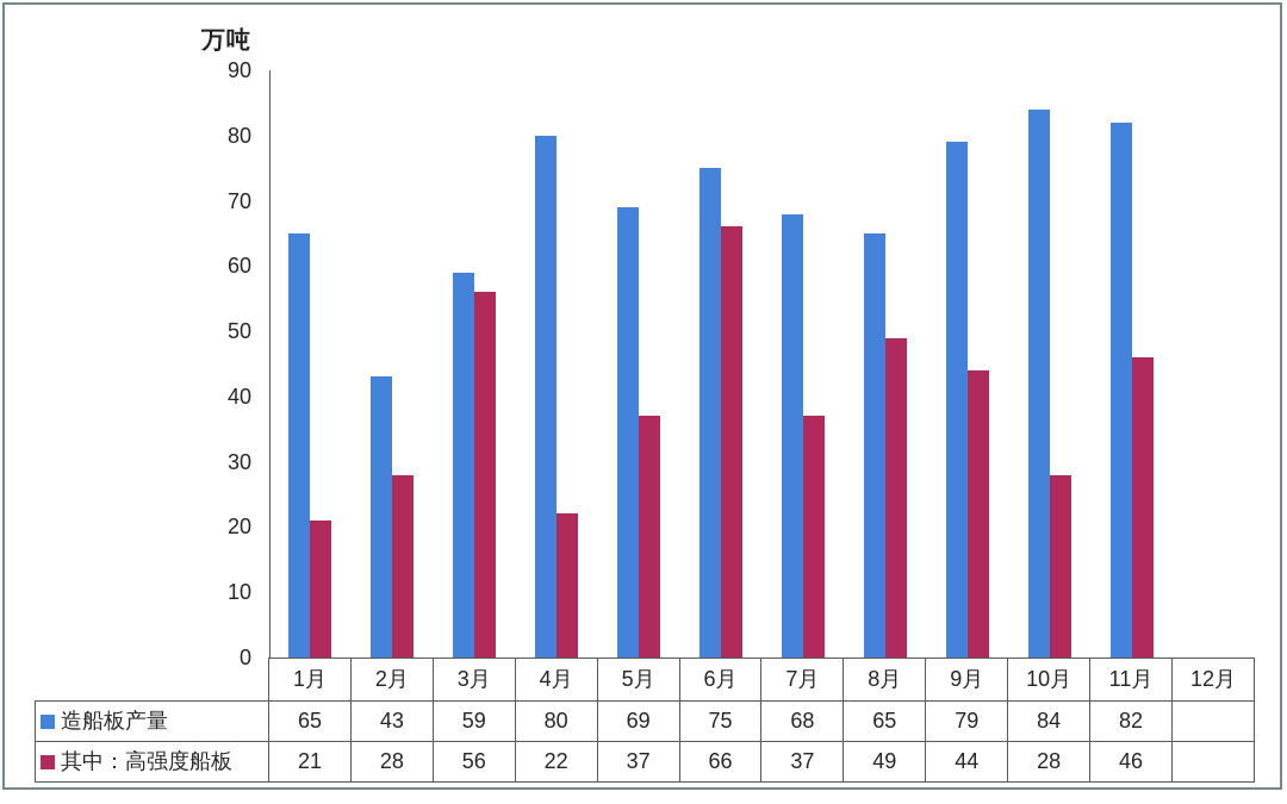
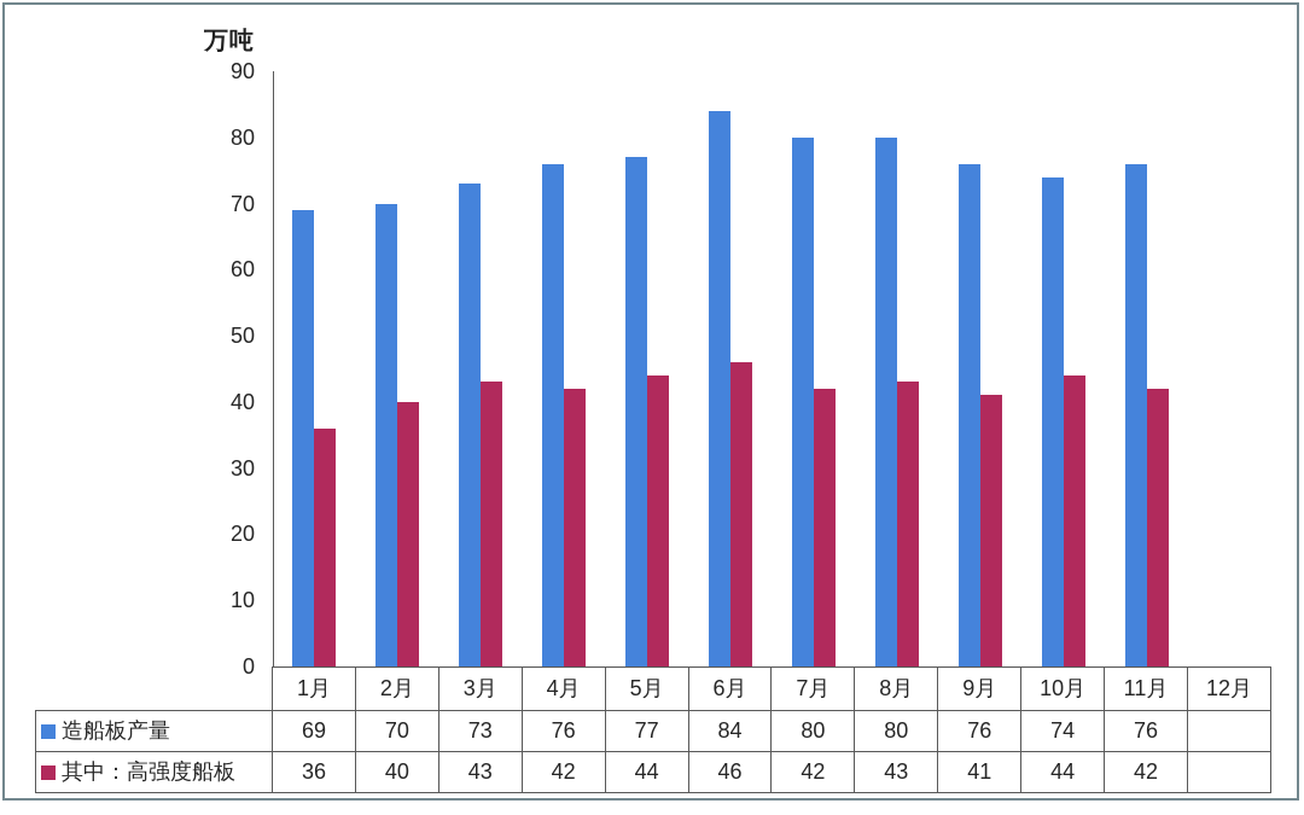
造船板产量/1月: 65 -> 69
其中：高强度船板/1月: 21 -> 36
造船板产量/2月: 43 -> 70
其中：高强度船板/2月: 28 -> 40
造船板产量/3月: 59 -> 73
其中：高强度船板/3月: 56 -> 43
造船板产量/4月: 80 -> 76
其中：高强度船板/4月: 22 -> 42
造船板产量/5月: 69 -> 77
其中：高强度船板/5月: 37 -> 44
造船板产量/6月: 75 -> 84
其中：高强度船板/6月: 66 -> 46
造船板产量/7月: 68 -> 80
其中：高强度船板/7月: 37 -> 42
造船板产量/8月: 65 -> 80
其中：高强度船板/8月: 49 -> 43
造船板产量/9月: 79 -> 76
其中：高强度船板/9月: 44 -> 41
造船板产量/10月: 84 -> 74
其中：高强度船板/10月: 28 -> 44
造船板产量/11月: 82 -> 76
其中：高强度船板/11月: 46 -> 42
